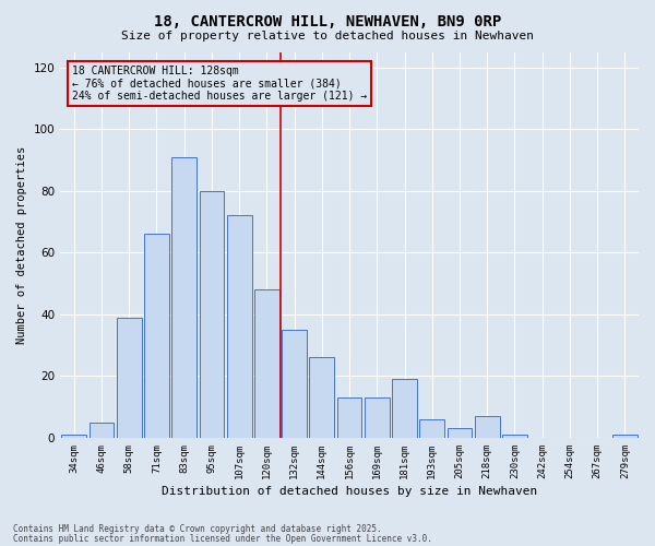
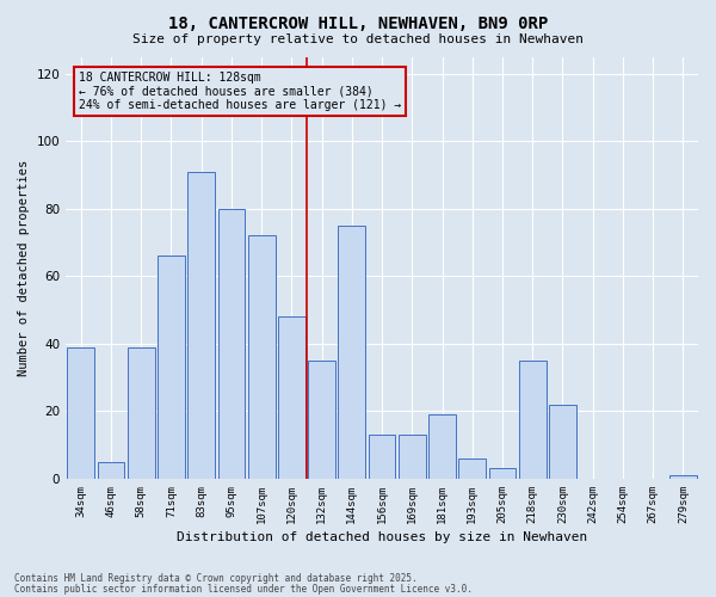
34sqm: 1 -> 39
144sqm: 26 -> 75
218sqm: 7 -> 35
230sqm: 1 -> 22
